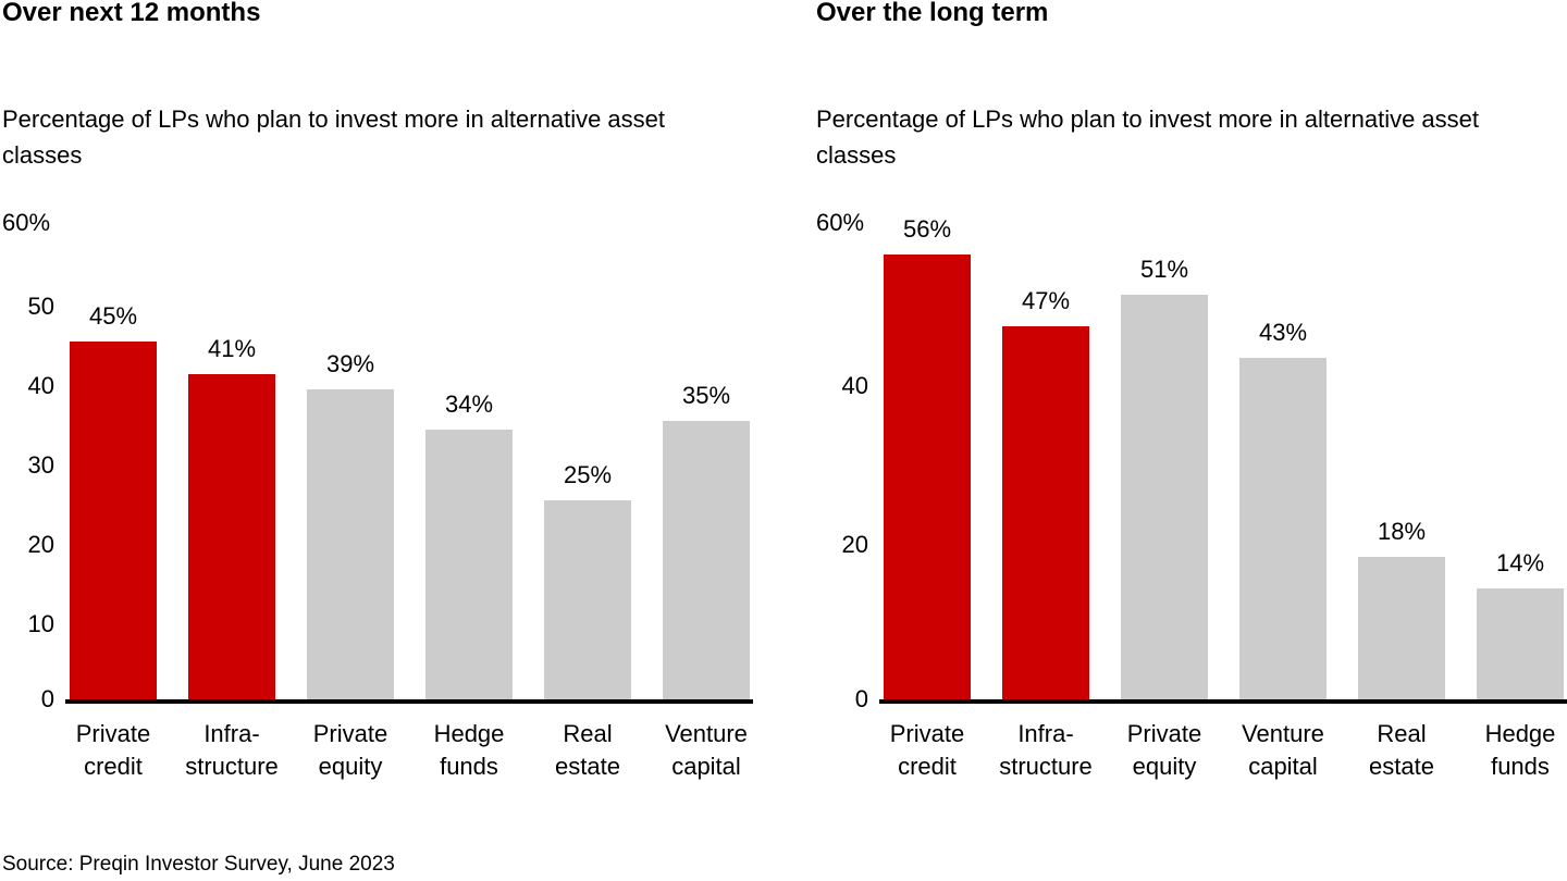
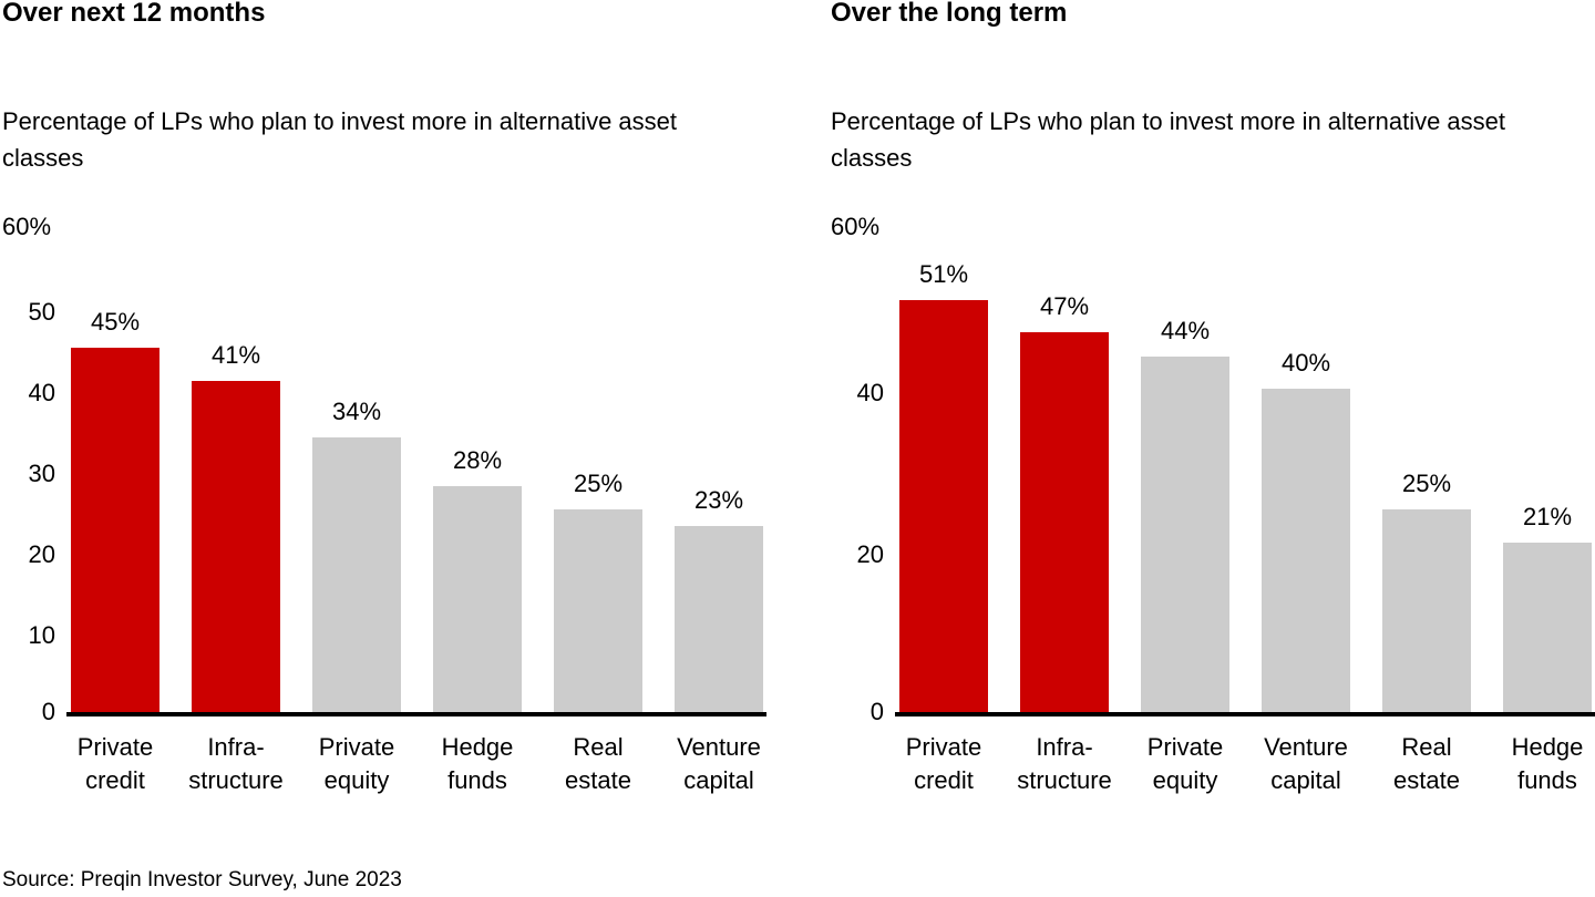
Over next 12 months/Private equity: 39% -> 34%
Over next 12 months/Hedge funds: 34% -> 28%
Over next 12 months/Venture capital: 35% -> 23%
Over the long term/Private credit: 56% -> 51%
Over the long term/Private equity: 51% -> 44%
Over the long term/Venture capital: 43% -> 40%
Over the long term/Real estate: 18% -> 25%
Over the long term/Hedge funds: 14% -> 21%
